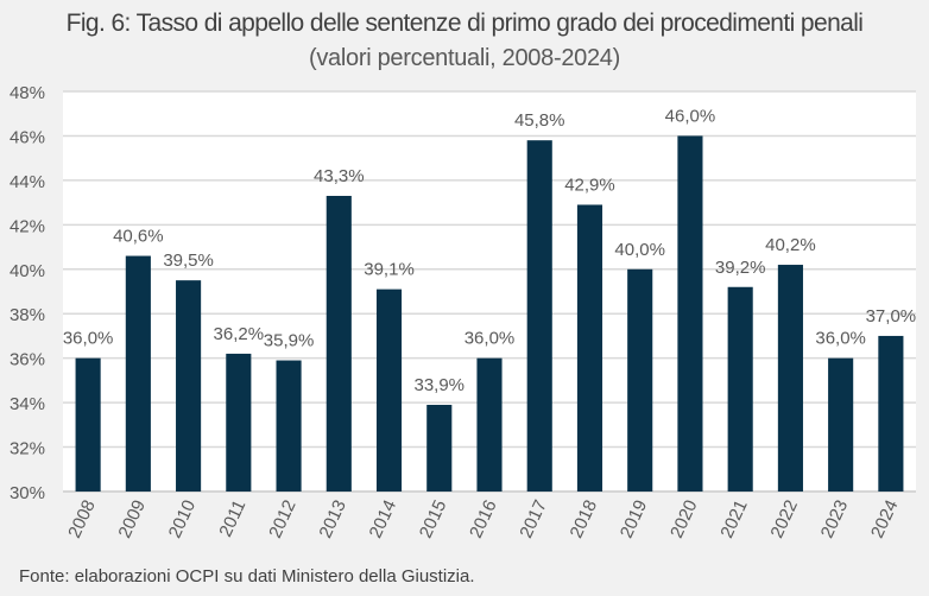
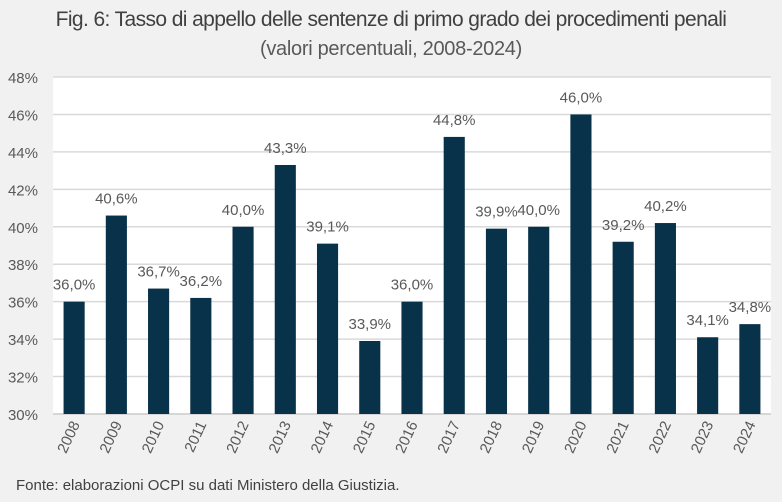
2010: 39,5% -> 36,7%
2012: 35,9% -> 40,0%
2017: 45,8% -> 44,8%
2018: 42,9% -> 39,9%
2023: 36,0% -> 34,1%
2024: 37,0% -> 34,8%
